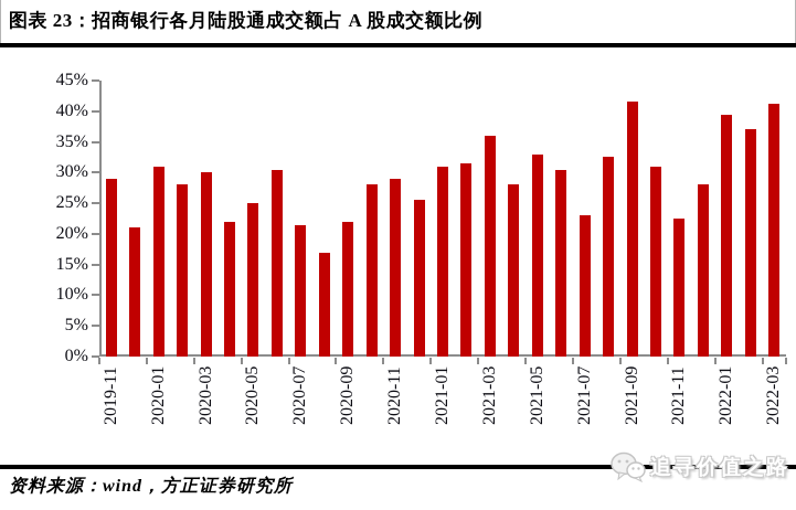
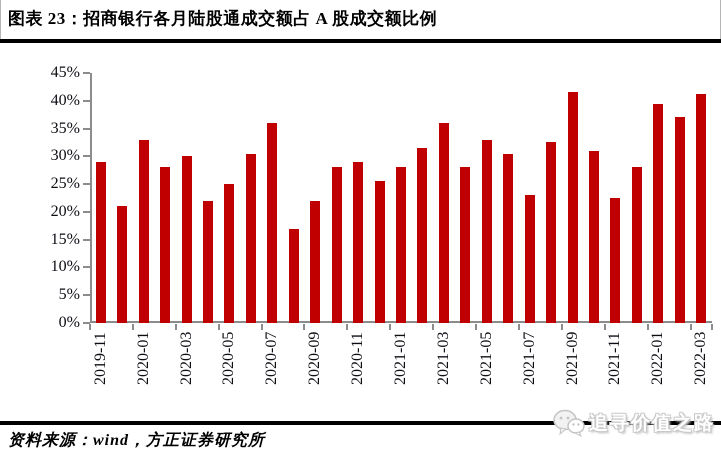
2020-01: 31% -> 33%
2020-07: 22% -> 36%
2021-01: 31% -> 28%
